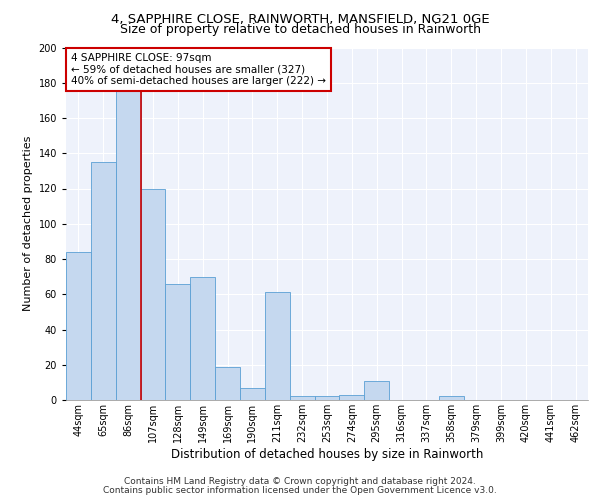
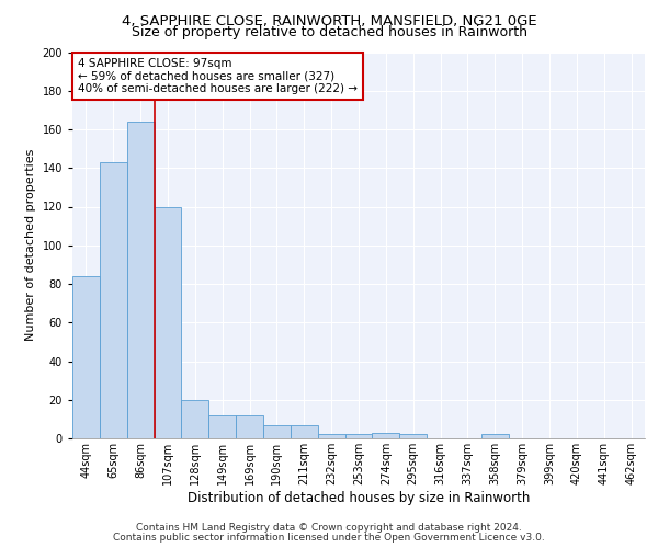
65sqm: 135 -> 143
86sqm: 176 -> 164
128sqm: 66 -> 20
149sqm: 70 -> 12
169sqm: 19 -> 12
211sqm: 61 -> 7
295sqm: 11 -> 2
